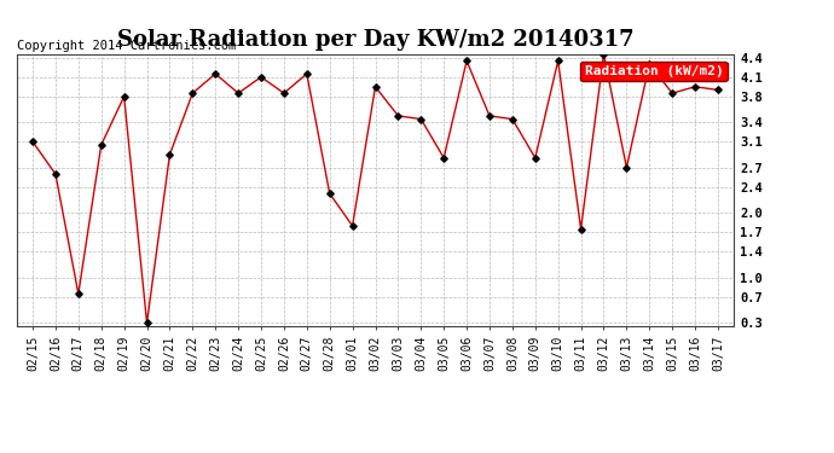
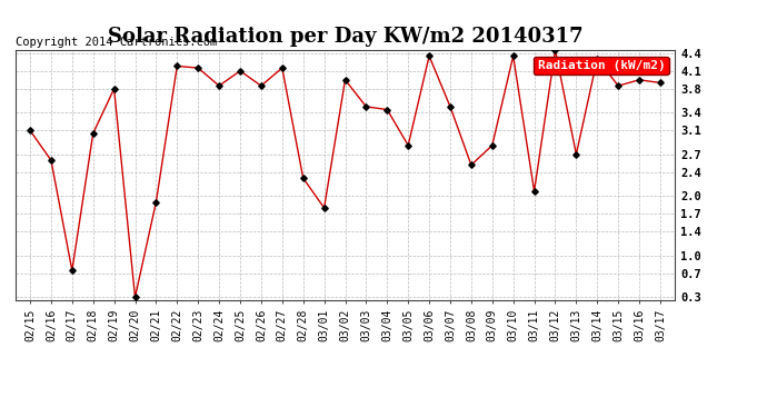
02/21: 2.90 -> 1.90
02/22: 3.85 -> 4.18
03/08: 3.45 -> 2.52
03/11: 1.75 -> 2.08
